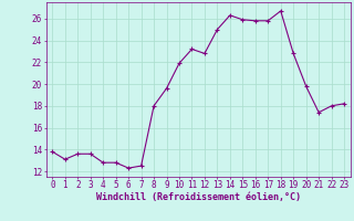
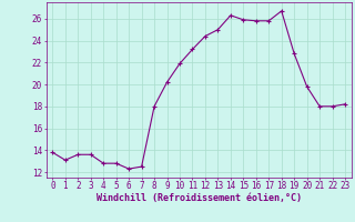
9: 19.6 -> 20.2
12: 22.8 -> 24.4
21: 17.4 -> 18.0
